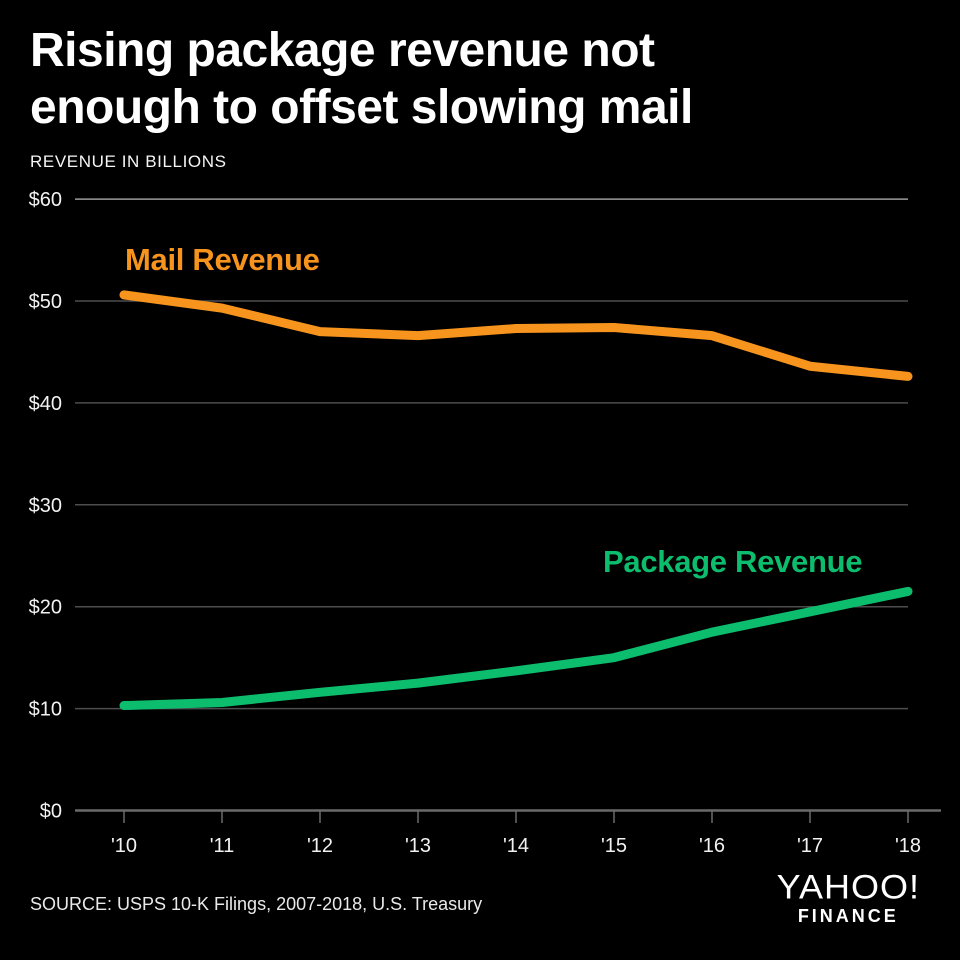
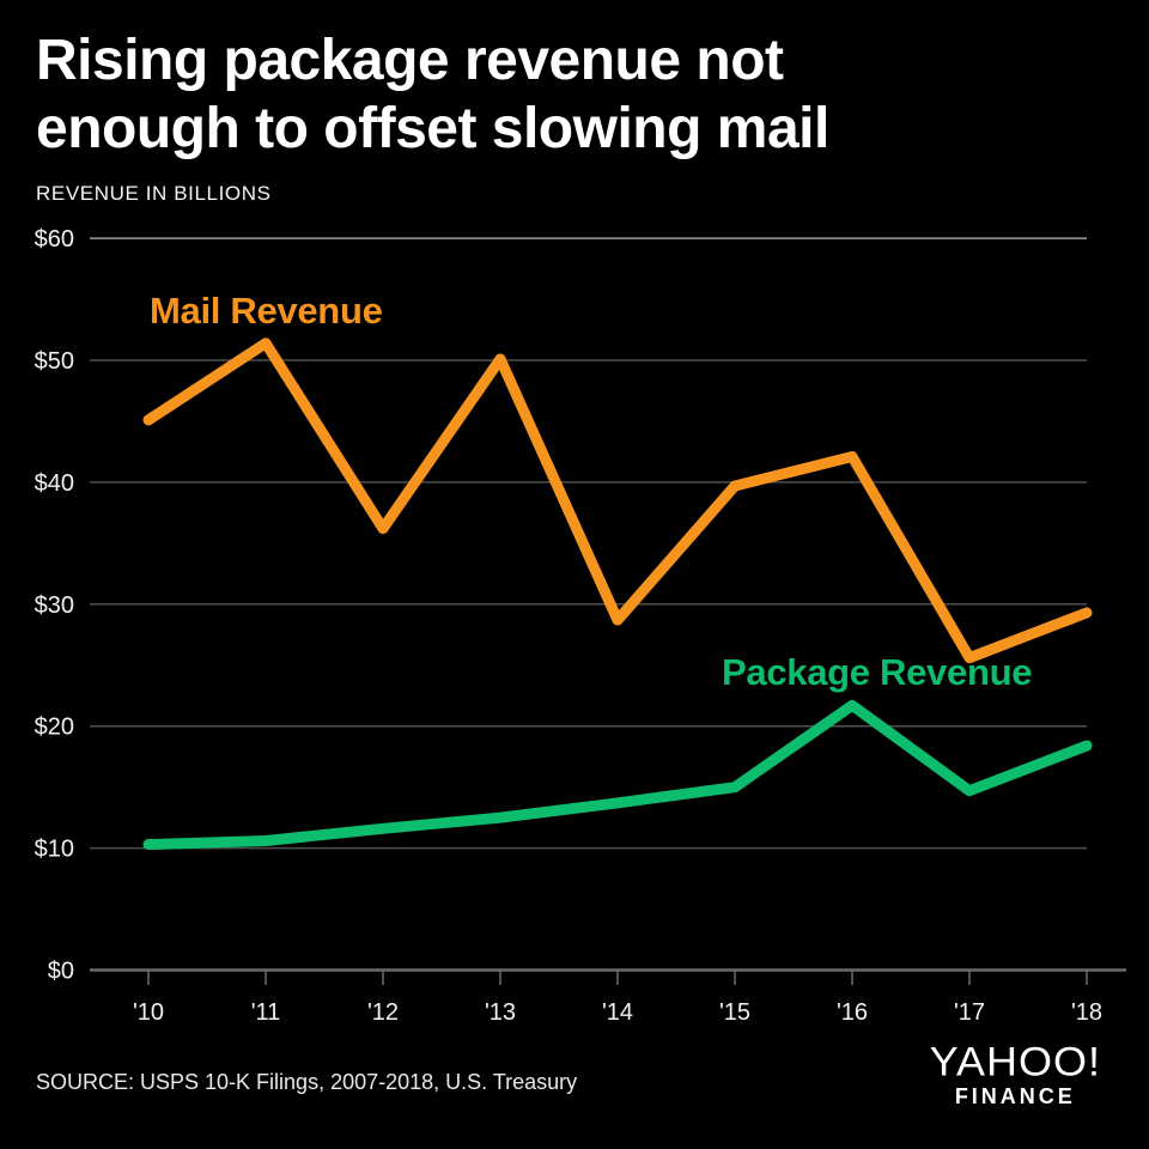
Mail Revenue/'10: $50.6 -> $45.1
Mail Revenue/'11: $49.3 -> $51.4
Mail Revenue/'12: $47.0 -> $36.2
Mail Revenue/'13: $46.6 -> $50.1
Mail Revenue/'14: $47.3 -> $28.7
Mail Revenue/'15: $47.4 -> $39.7
Mail Revenue/'16: $46.6 -> $42.1
Package Revenue/'16: $17.5 -> $21.7
Mail Revenue/'17: $43.6 -> $25.6
Package Revenue/'17: $19.5 -> $14.7
Mail Revenue/'18: $42.6 -> $29.3
Package Revenue/'18: $21.5 -> $18.4
